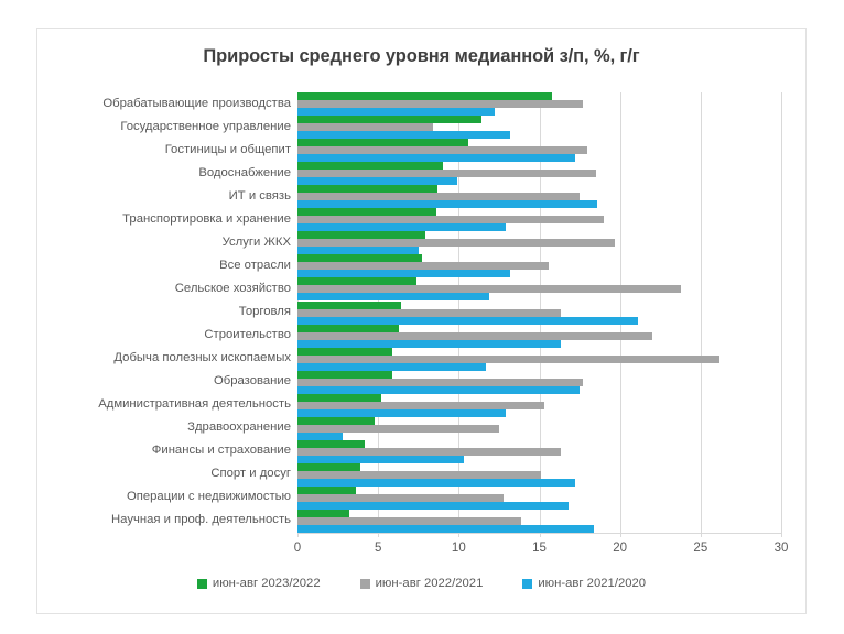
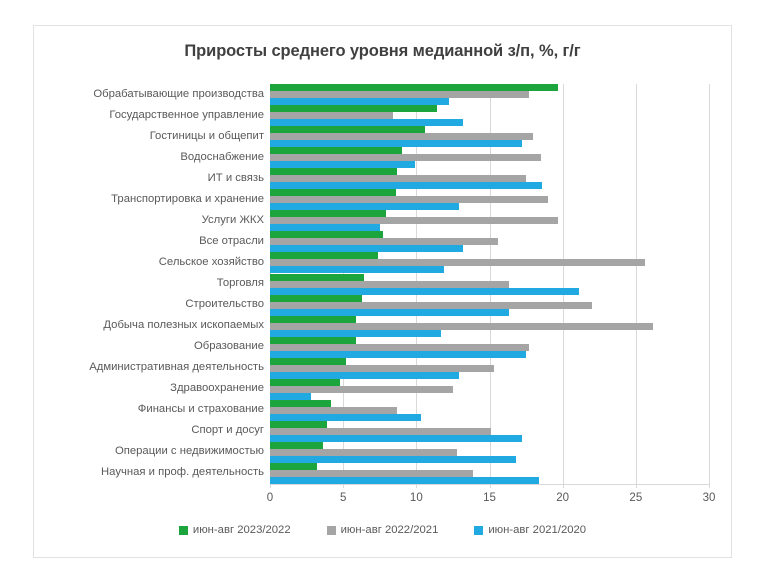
июн-авг 2023/2022/Обрабатывающие производства: 15.8 -> 19.7
июн-авг 2022/2021/Сельское хозяйство: 23.8 -> 25.6
июн-авг 2022/2021/Финансы и страхование: 16.3 -> 8.7
